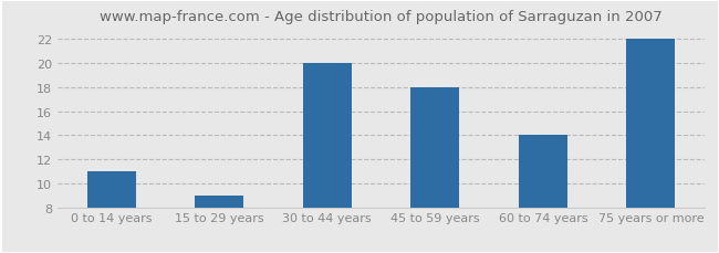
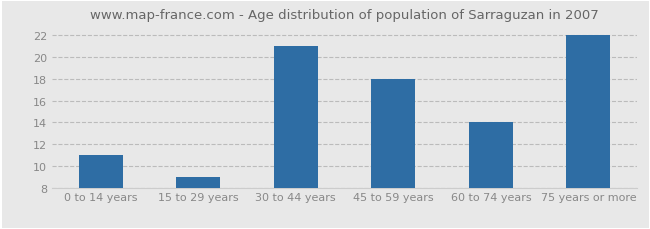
30 to 44 years: 20 -> 21
